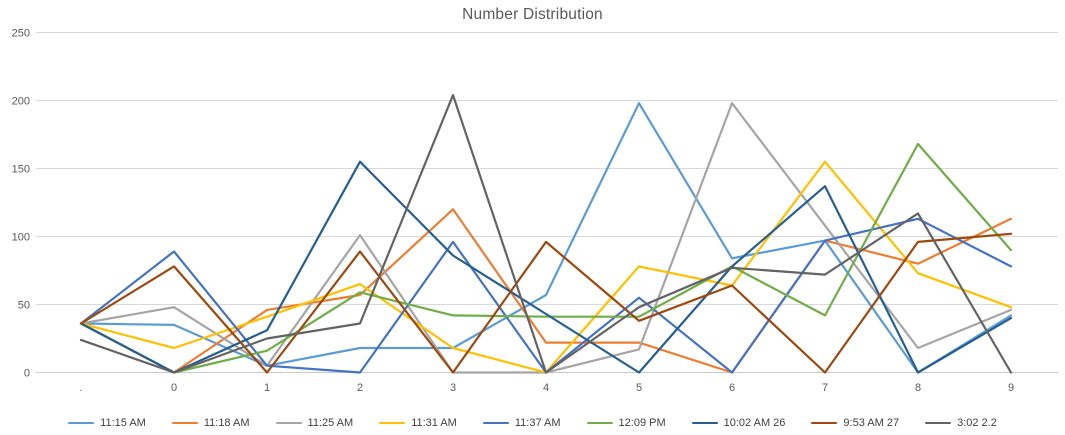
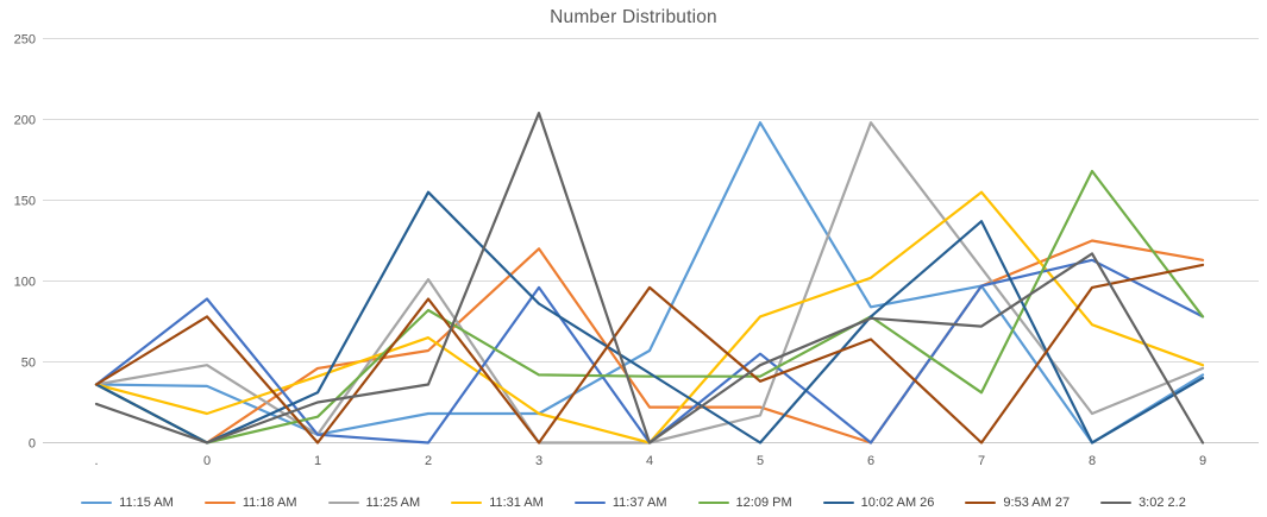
12:09 PM/2: 59 -> 82
11:31 AM/6: 64 -> 102
12:09 PM/7: 42 -> 31
11:18 AM/8: 80 -> 125
12:09 PM/9: 90 -> 78
9:53 AM 27/9: 102 -> 110
